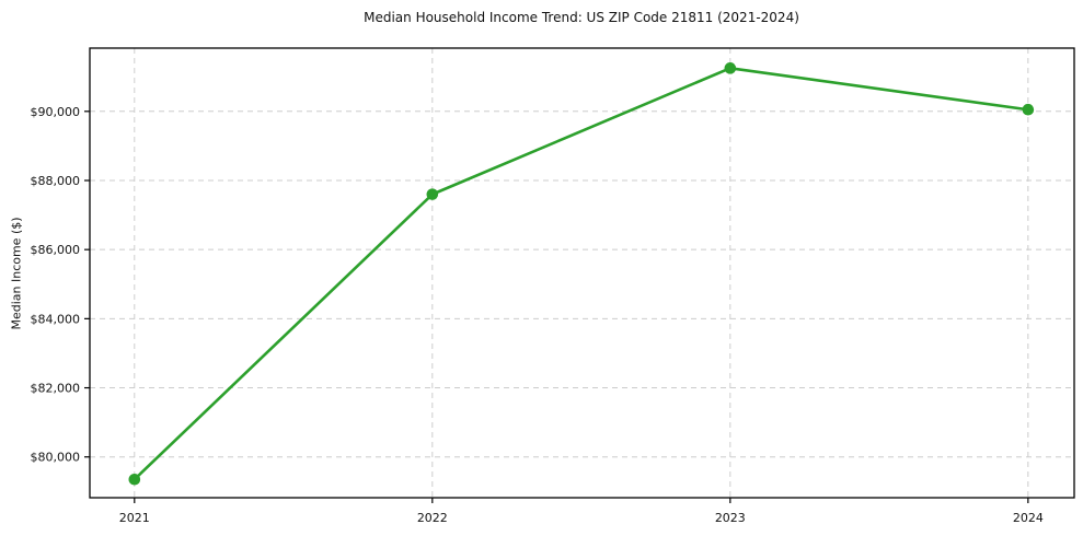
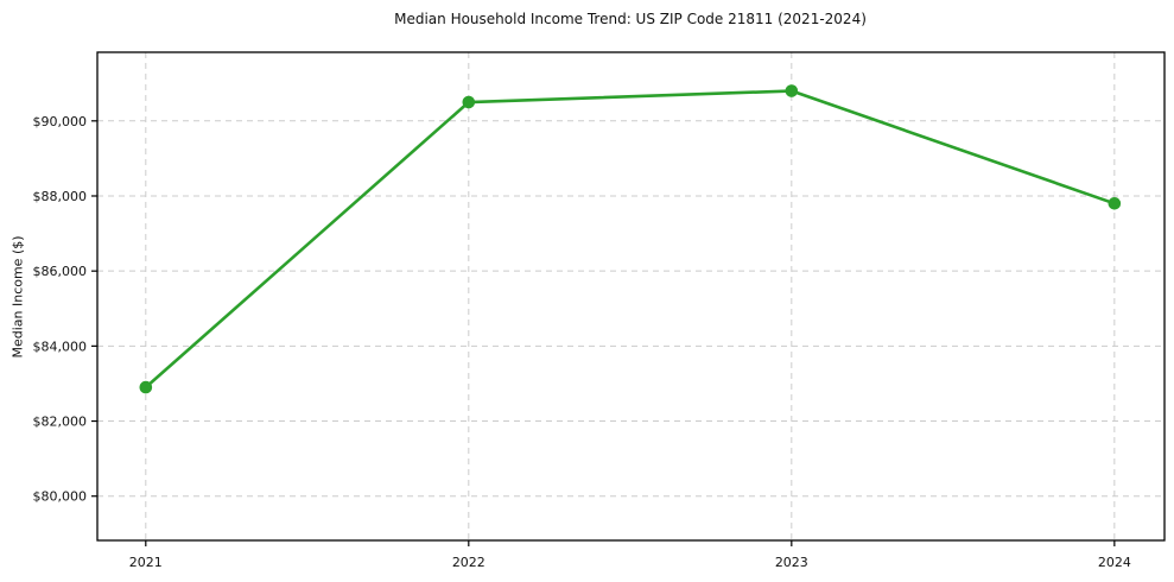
2021: $79400 -> $82900
2022: $87600 -> $90500
2023: $91200 -> $90800
2024: $90000 -> $87800
